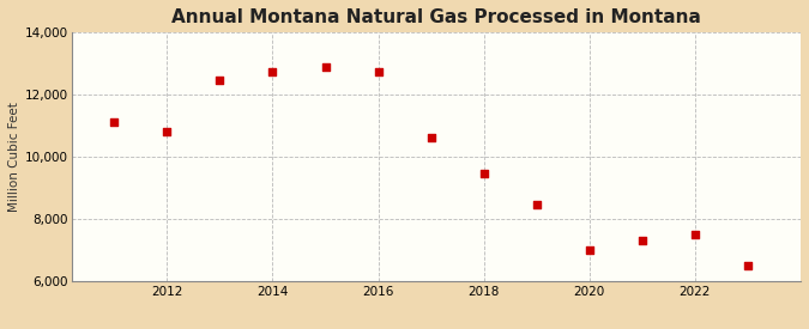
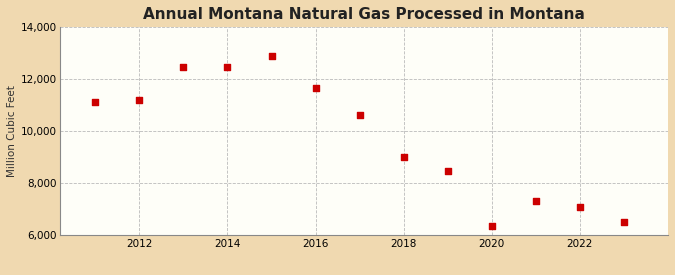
2012: 10,800 -> 11,200
2014: 12,750 -> 12,450
2016: 12,750 -> 11,650
2018: 9,450 -> 9,000
2020: 7,000 -> 6,350
2022: 7,500 -> 7,050
